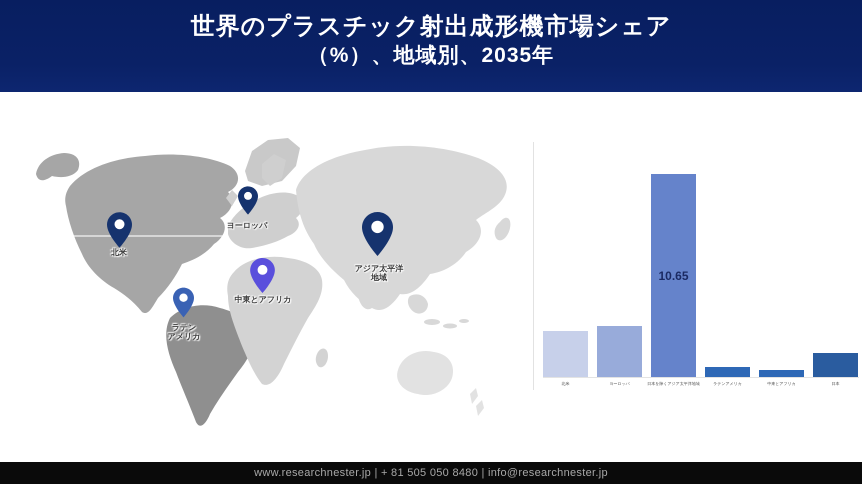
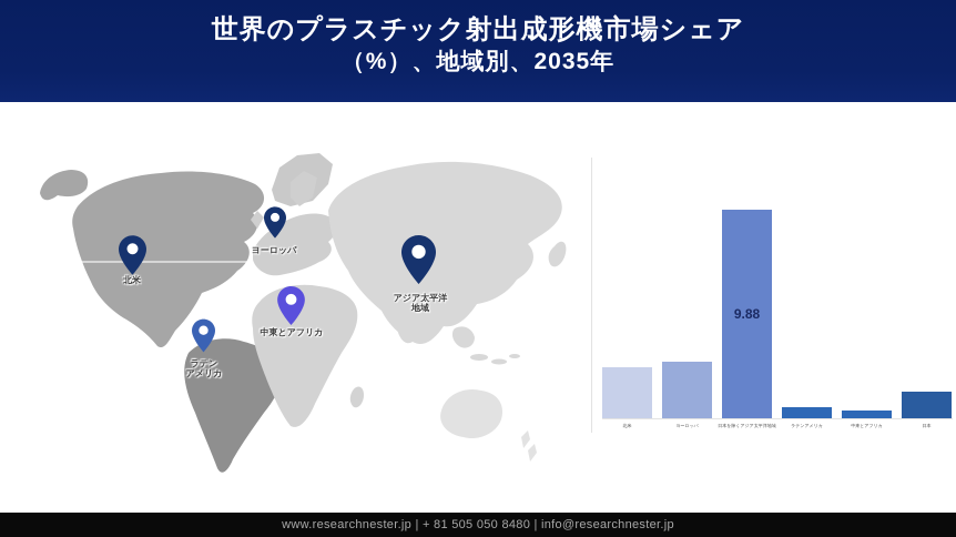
日本を除くアジア太平洋地域: 10.65 -> 9.88
